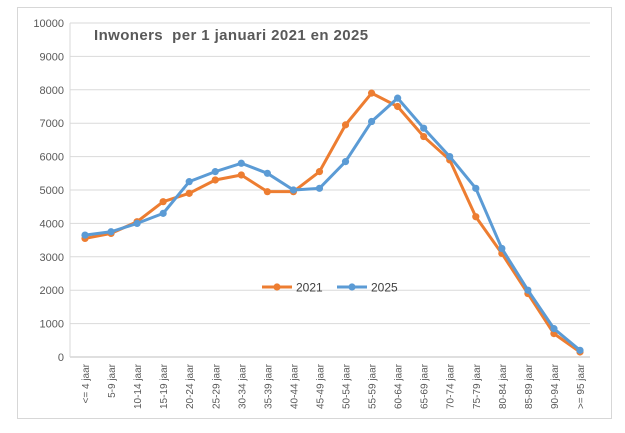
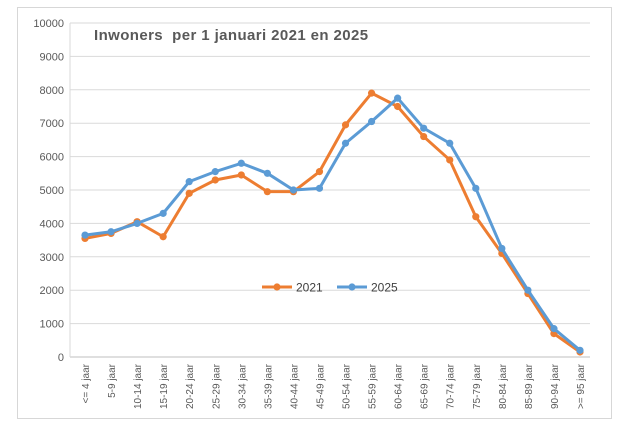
2021/15-19 jaar: 4600 -> 3600
2025/50-54 jaar: 5800 -> 6400
2025/70-74 jaar: 6000 -> 6400
